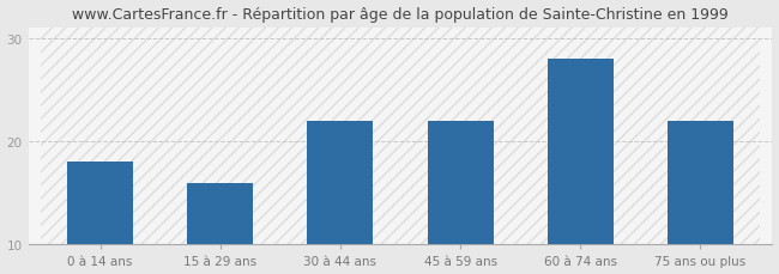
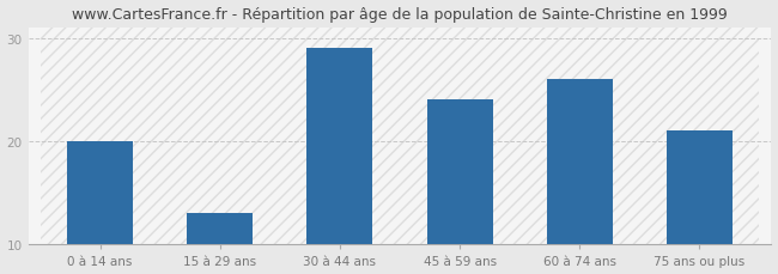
0 à 14 ans: 18 -> 20
15 à 29 ans: 16 -> 13
30 à 44 ans: 22 -> 29
45 à 59 ans: 22 -> 24
60 à 74 ans: 28 -> 26
75 ans ou plus: 22 -> 21
